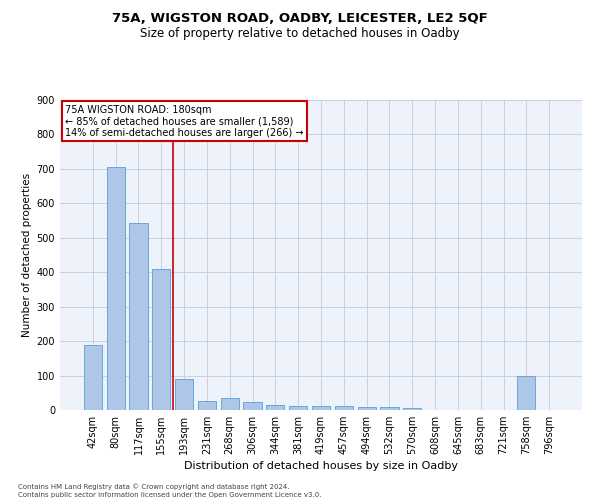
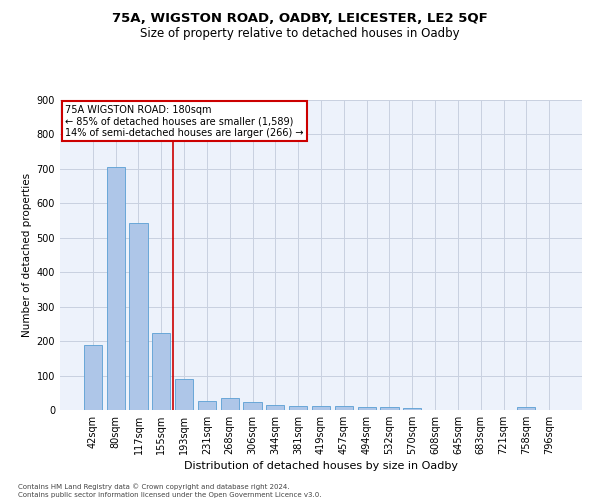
155sqm: 410 -> 225
758sqm: 100 -> 8
